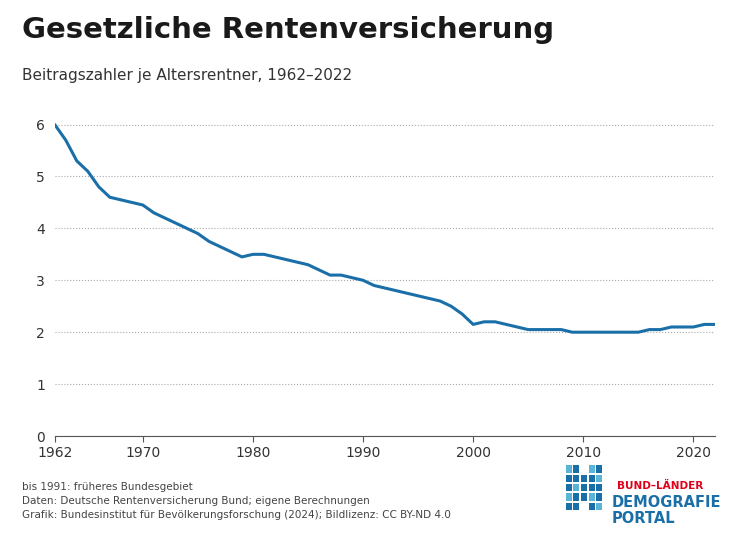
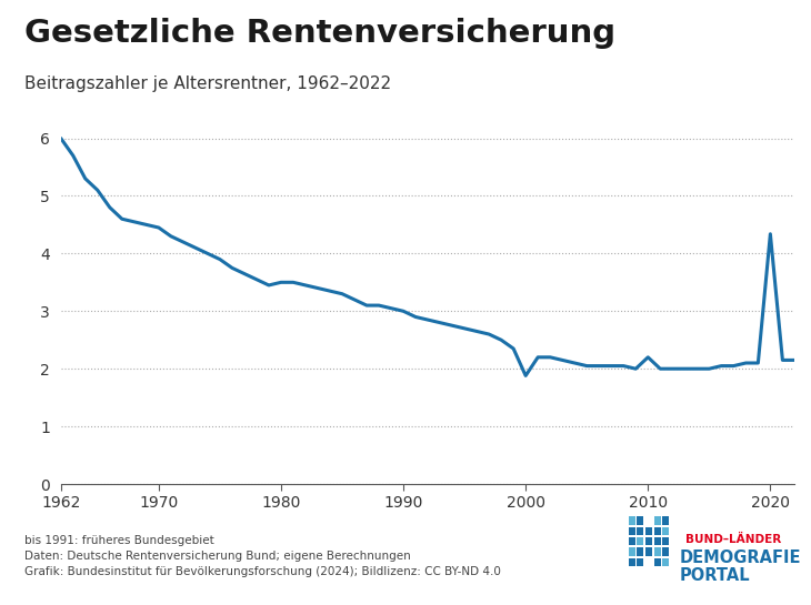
2000: 2.15 -> 1.88
2010: 2.00 -> 2.20
2020: 2.10 -> 4.34
